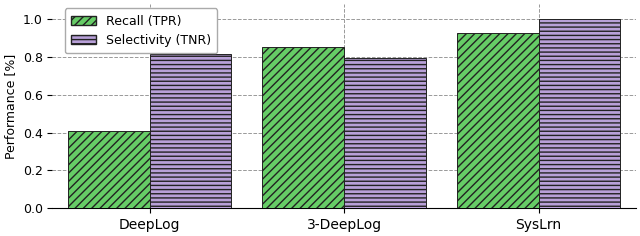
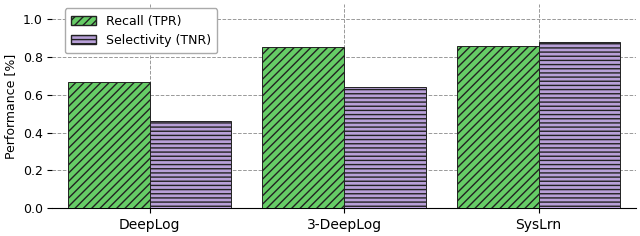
Recall (TPR)/DeepLog: 0.41 -> 0.67
Selectivity (TNR)/DeepLog: 0.81 -> 0.46
Selectivity (TNR)/3-DeepLog: 0.79 -> 0.64
Recall (TPR)/SysLrn: 0.93 -> 0.86
Selectivity (TNR)/SysLrn: 1.00 -> 0.88
